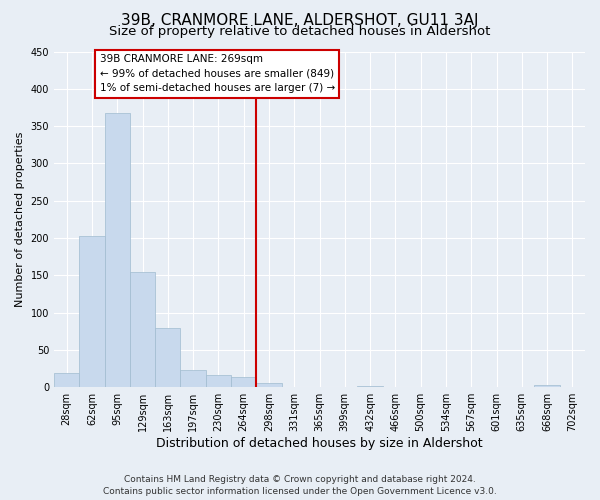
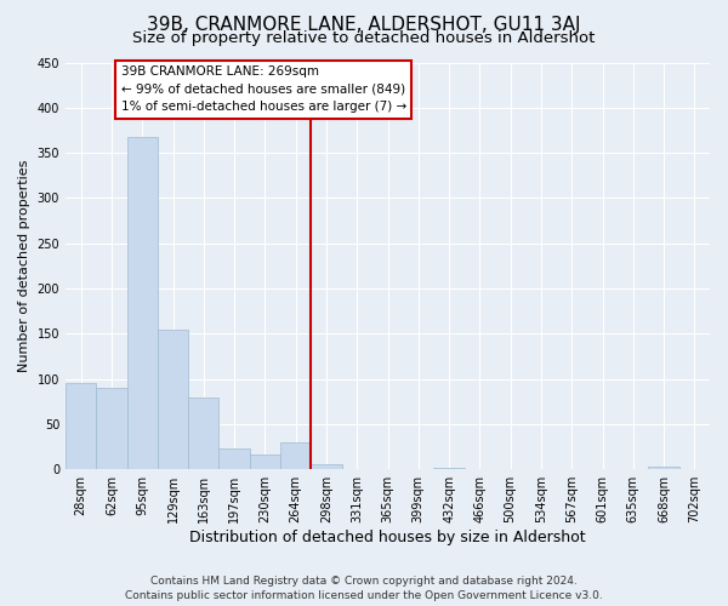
28sqm: 19 -> 96
62sqm: 203 -> 90
264sqm: 14 -> 30
